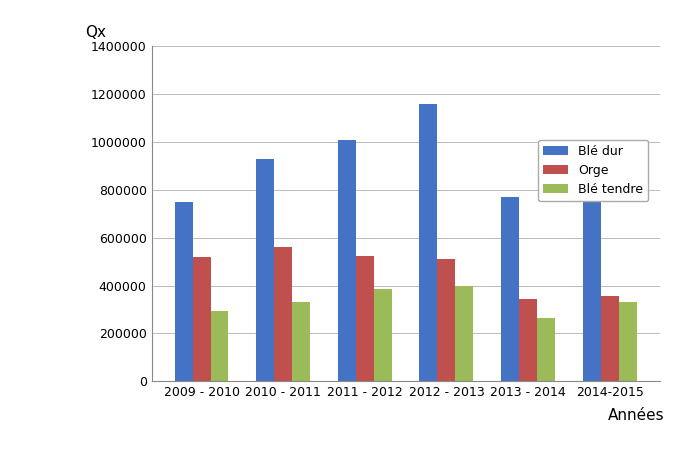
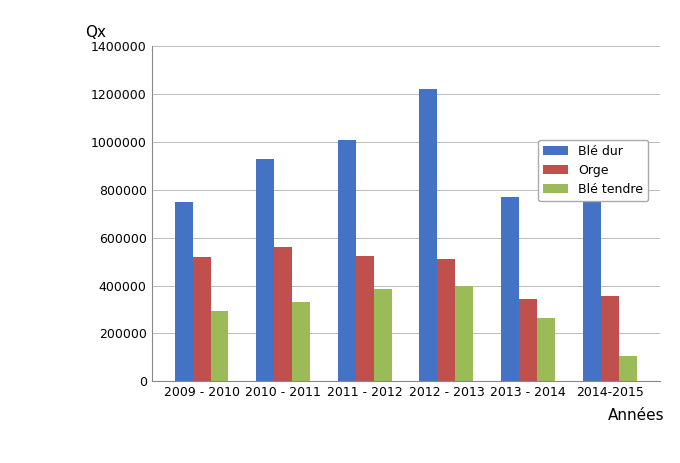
Blé dur/2012 - 2013: 1160000 -> 1220000
Blé tendre/2014-2015: 330000 -> 105000
